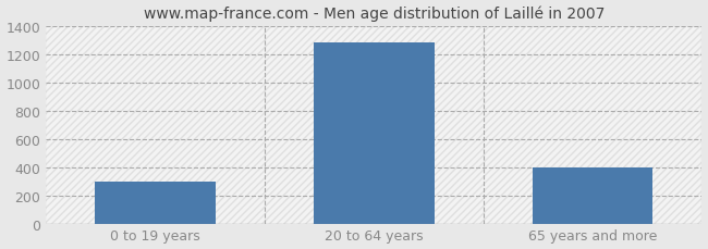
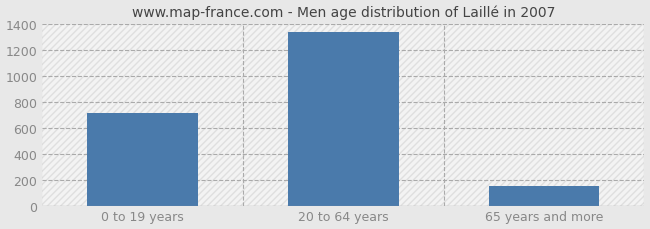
0 to 19 years: 300 -> 720
20 to 64 years: 1290 -> 1340
65 years and more: 400 -> 160
